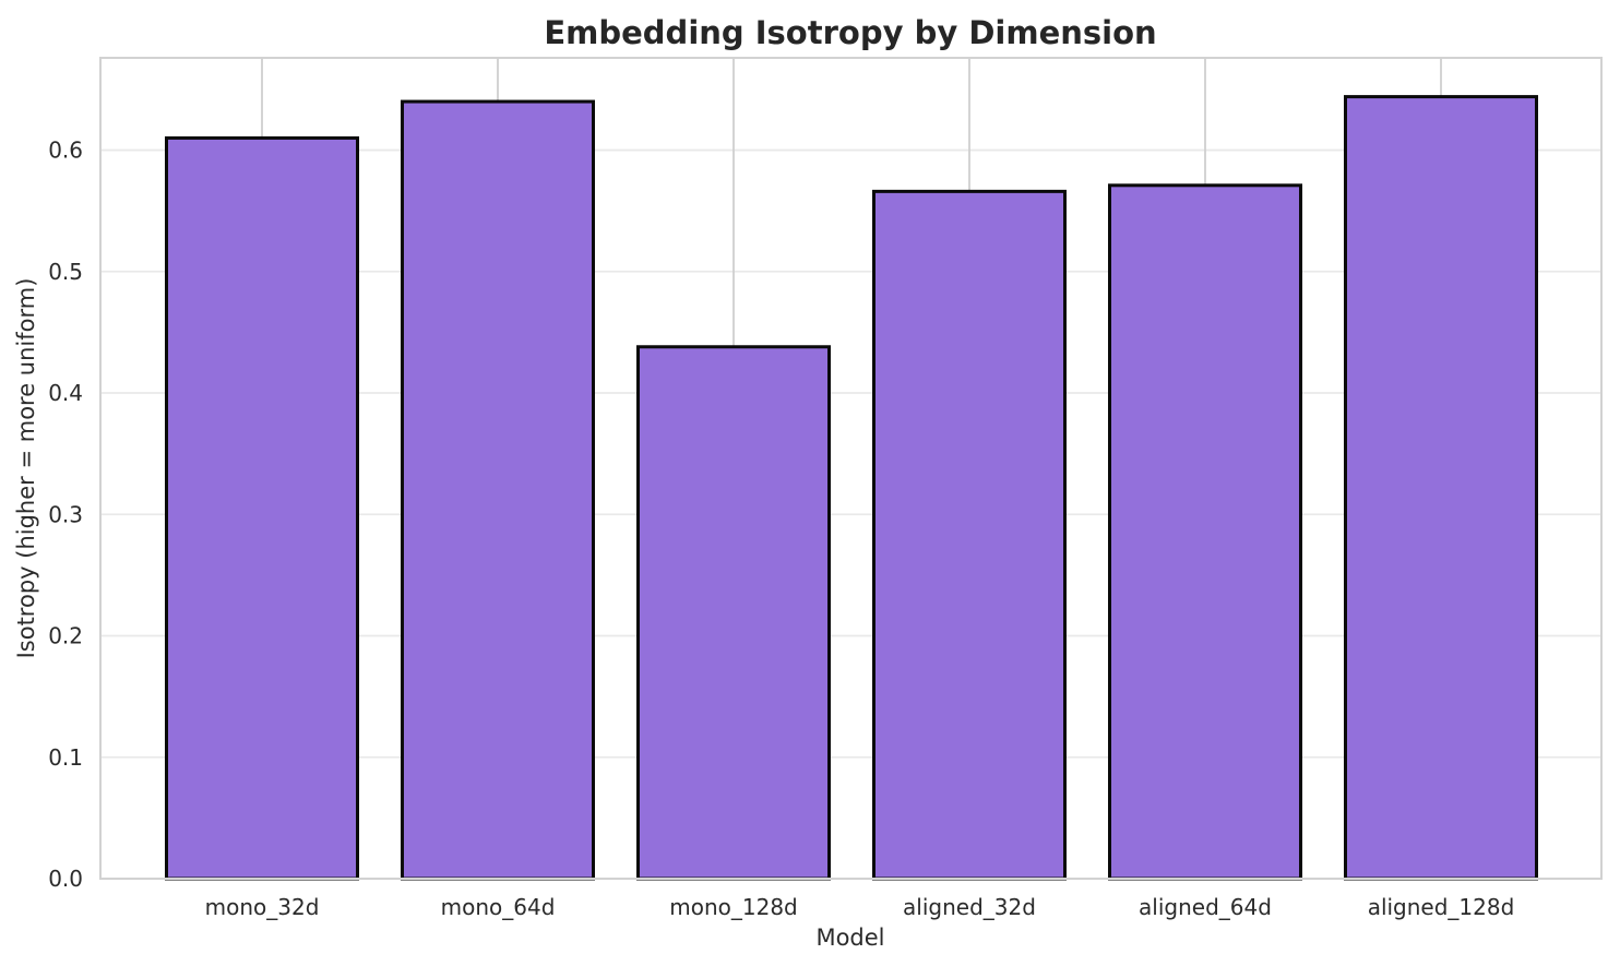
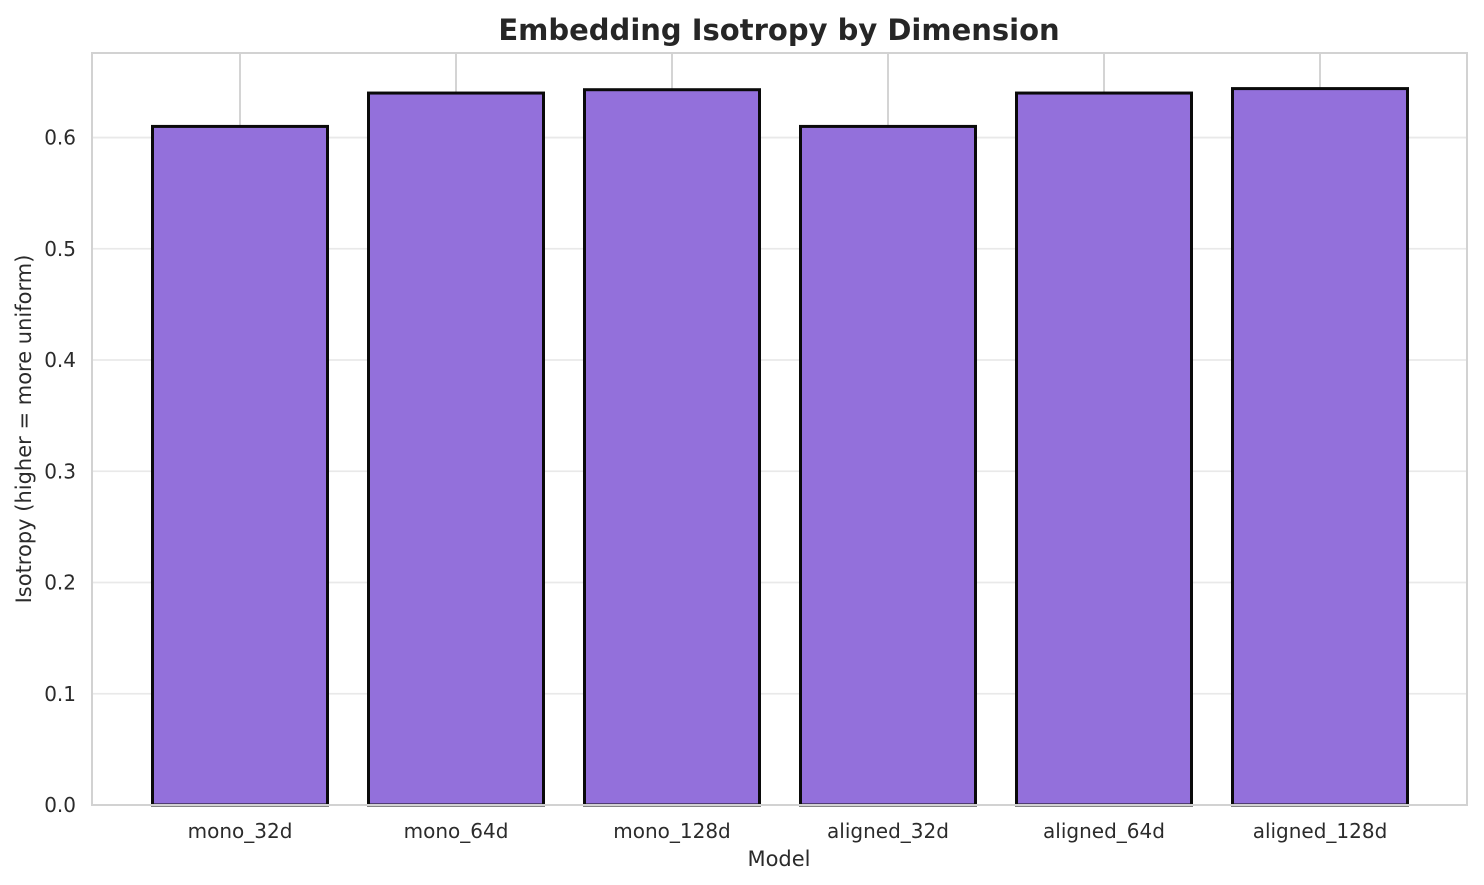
mono_128d: 0.438 -> 0.643
aligned_32d: 0.566 -> 0.610
aligned_64d: 0.571 -> 0.640
